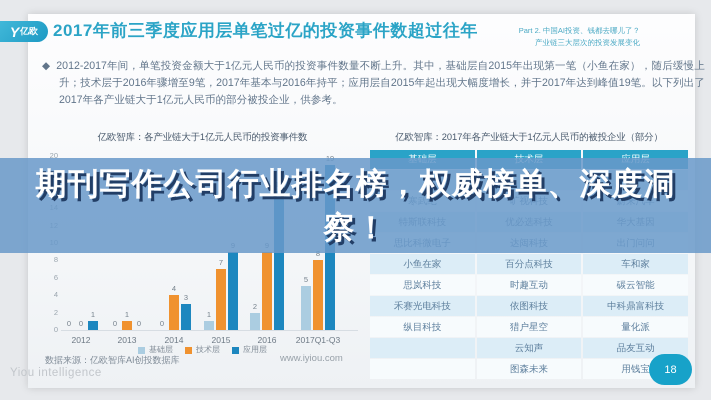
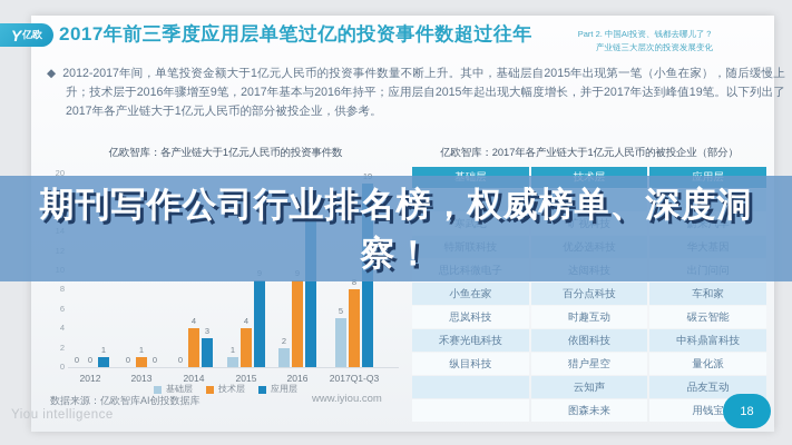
技术层/2015: 7 -> 4
